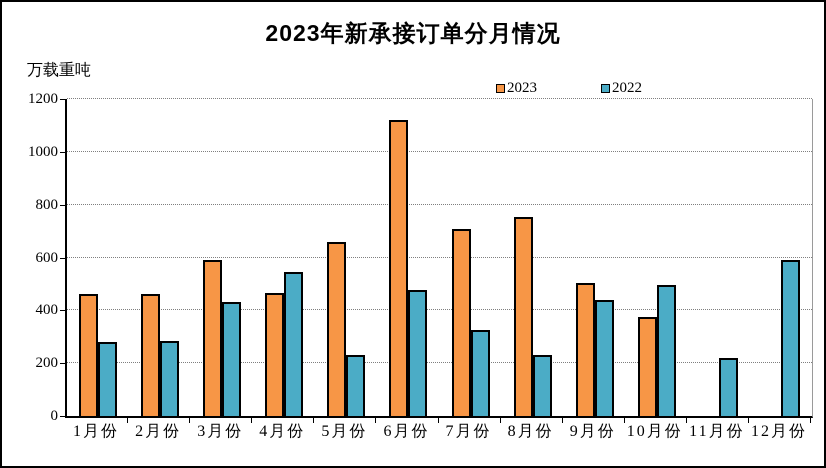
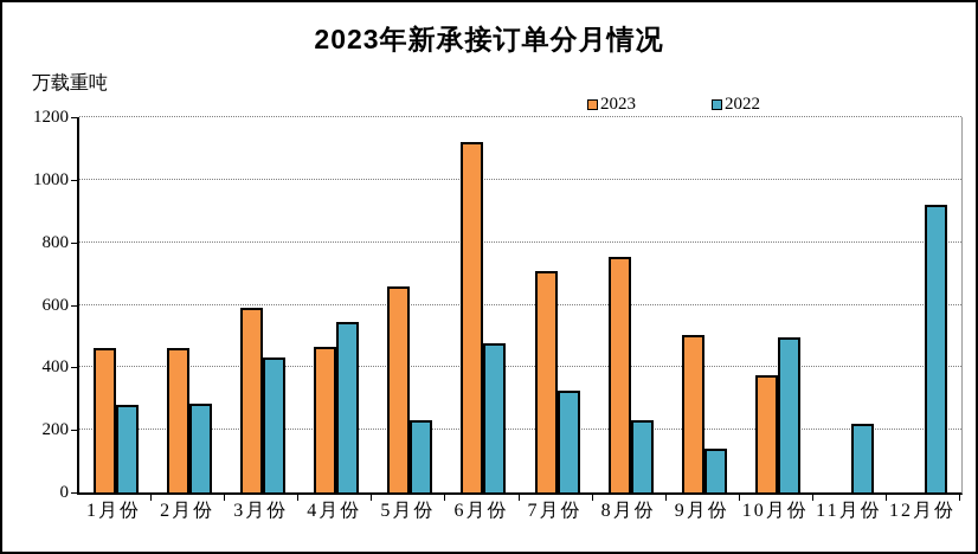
2022/9月份: 440 -> 140
2022/12月份: 590 -> 920
